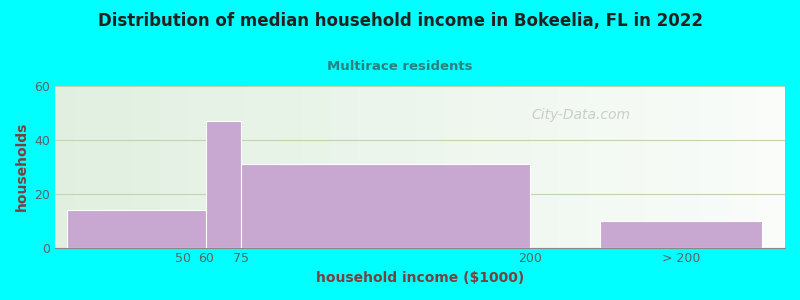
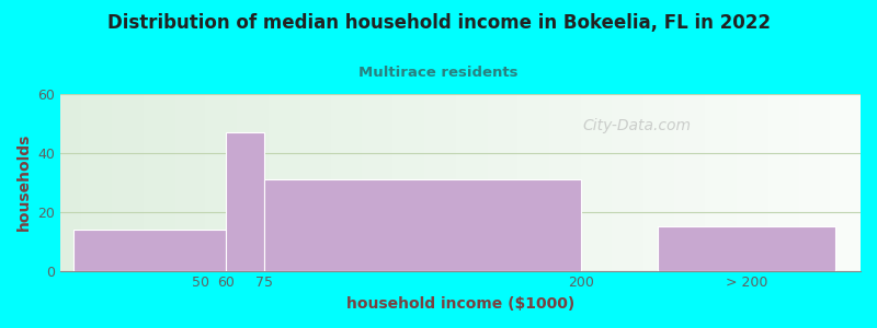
> 200: 10 -> 15
